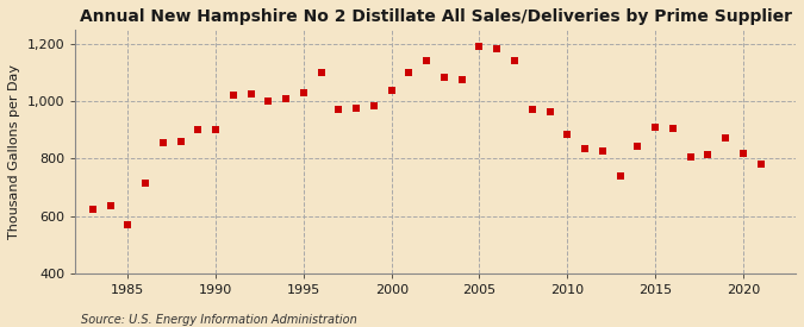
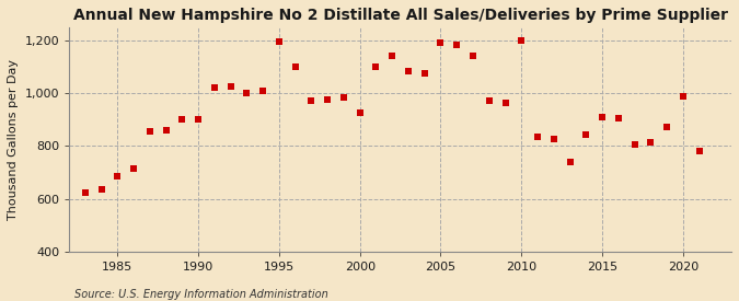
1985: 570 -> 685
1995: 1,030 -> 1,195
2000: 1,040 -> 925
2010: 885 -> 1,200
2020: 820 -> 990
